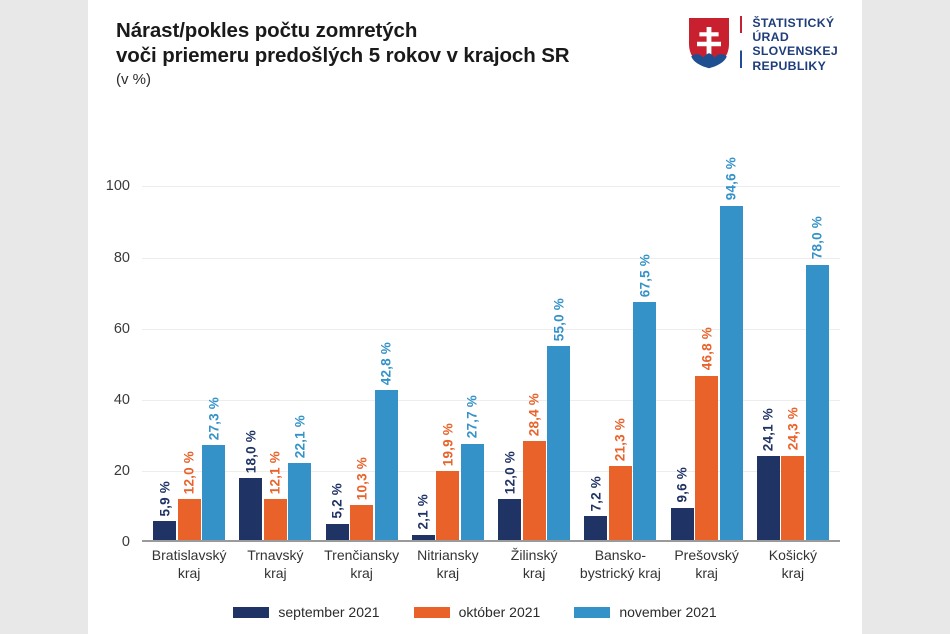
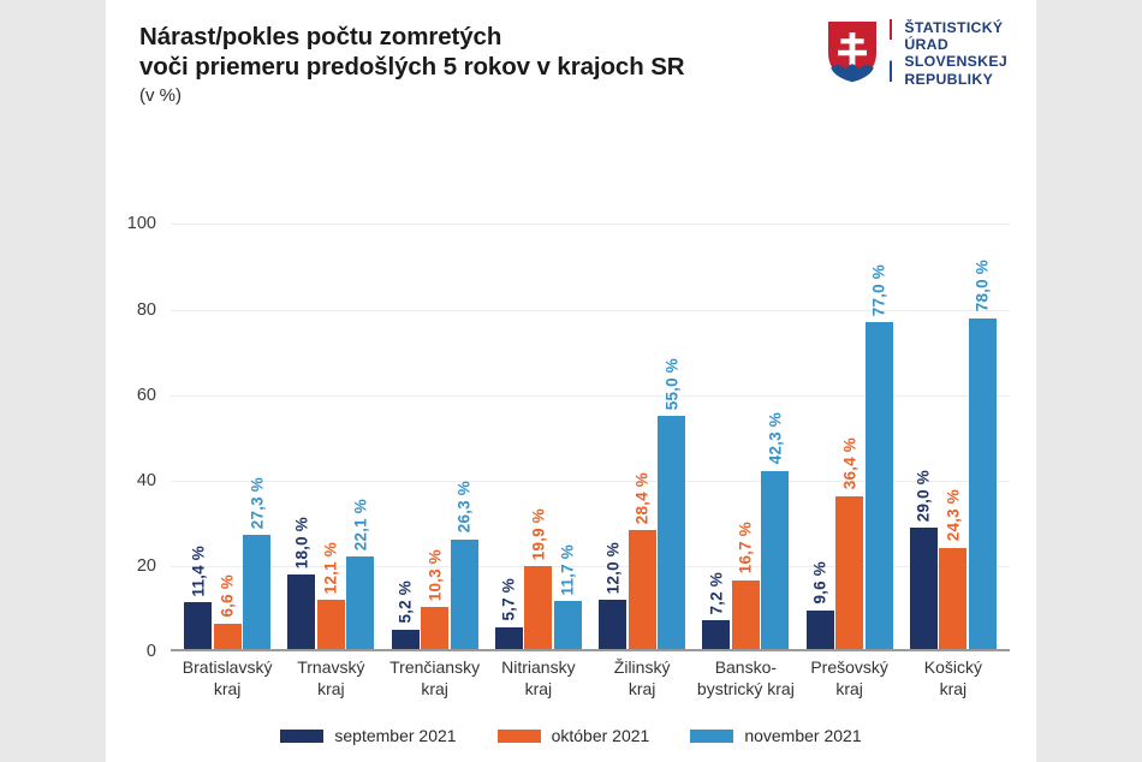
september 2021/Bratislavský kraj: 5,9 -> 11,4
október 2021/Bratislavský kraj: 12,0 -> 6,6
november 2021/Trenčiansky kraj: 42,8 -> 26,3
september 2021/Nitriansky kraj: 2,1 -> 5,7
november 2021/Nitriansky kraj: 27,7 -> 11,7
október 2021/Bansko-bystrický kraj: 21,3 -> 16,7
november 2021/Bansko-bystrický kraj: 67,5 -> 42,3
október 2021/Prešovský kraj: 46,8 -> 36,4
november 2021/Prešovský kraj: 94,6 -> 77,0
september 2021/Košický kraj: 24,1 -> 29,0
